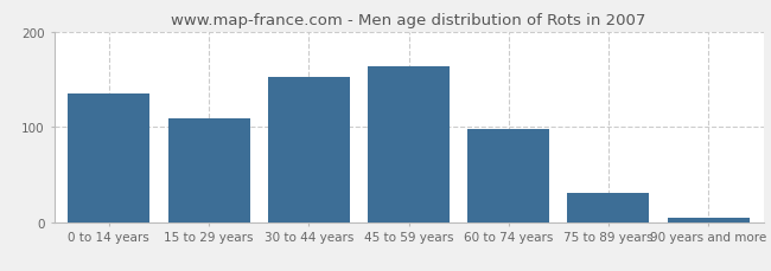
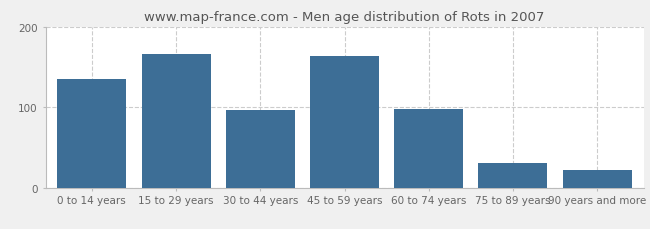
15 to 29 years: 109 -> 166
30 to 44 years: 152 -> 96
90 years and more: 4 -> 22
